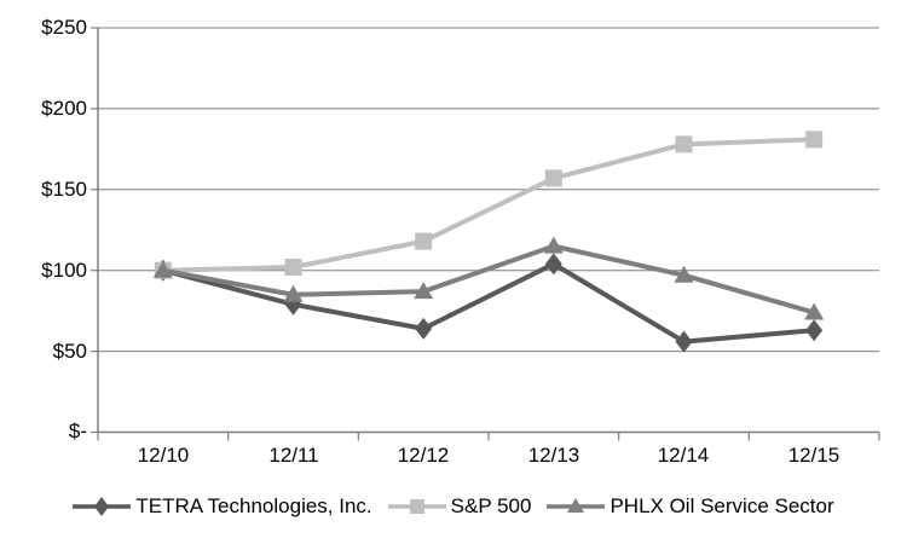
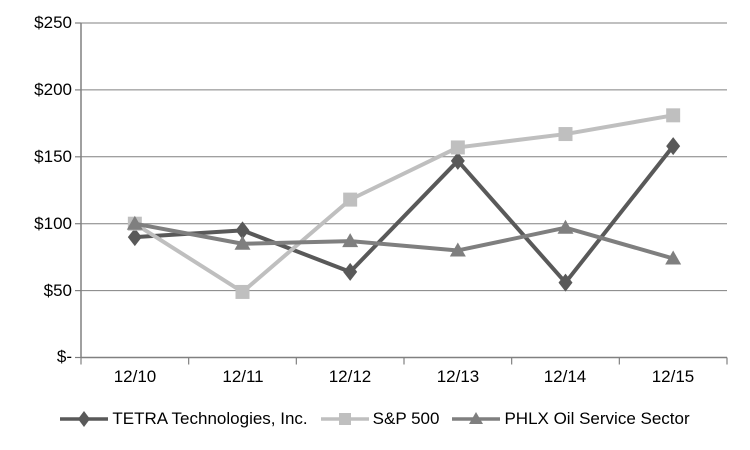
TETRA Technologies, Inc./12/10: $100 -> $90
TETRA Technologies, Inc./12/11: $79 -> $95
S&P 500/12/11: $102 -> $49
TETRA Technologies, Inc./12/13: $104 -> $147
PHLX Oil Service Sector/12/13: $115 -> $80
S&P 500/12/14: $178 -> $167
TETRA Technologies, Inc./12/15: $63 -> $158
